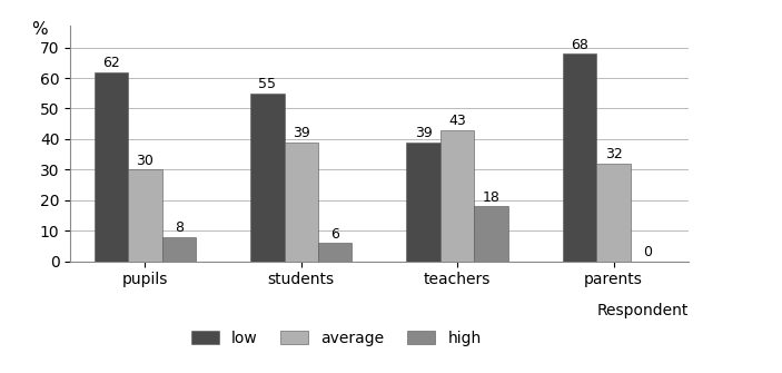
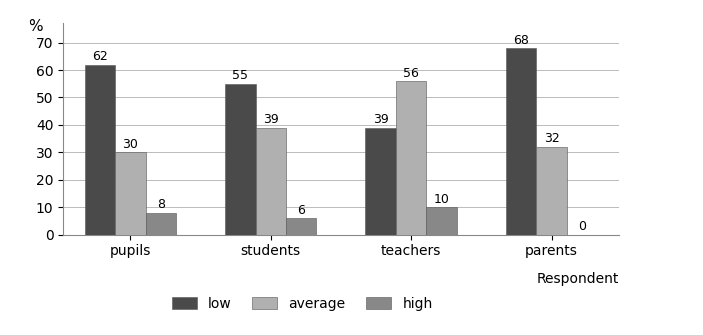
average/teachers: 43 -> 56
high/teachers: 18 -> 10
